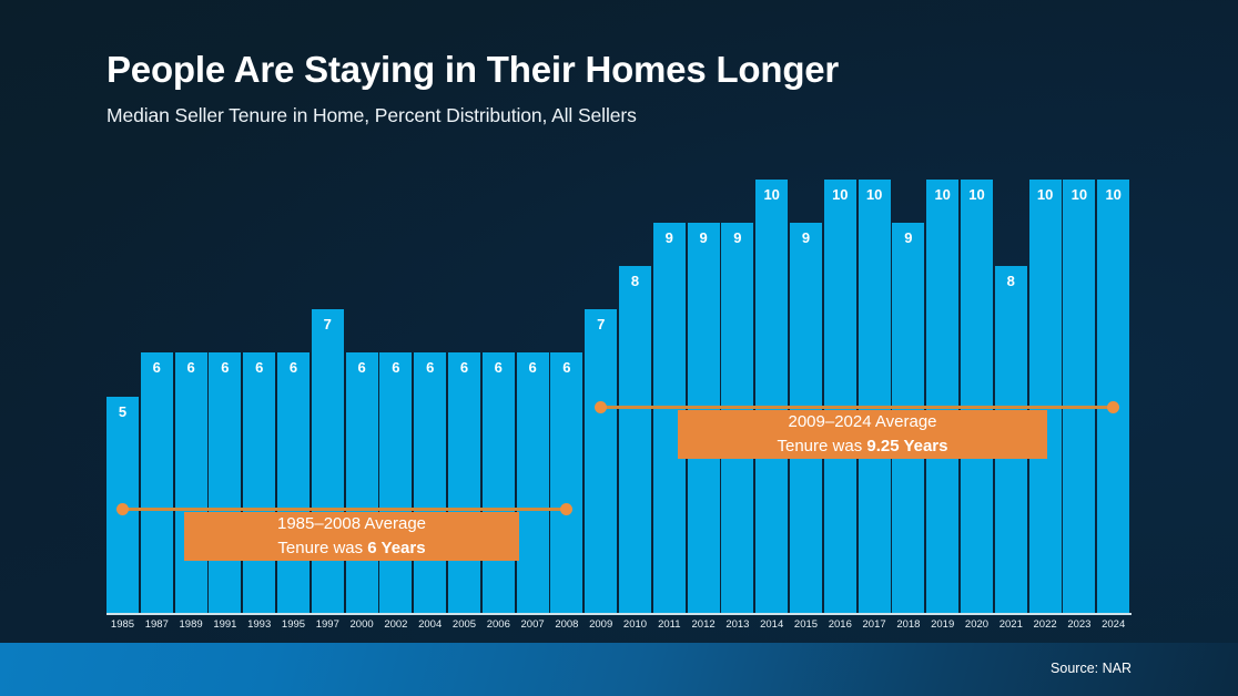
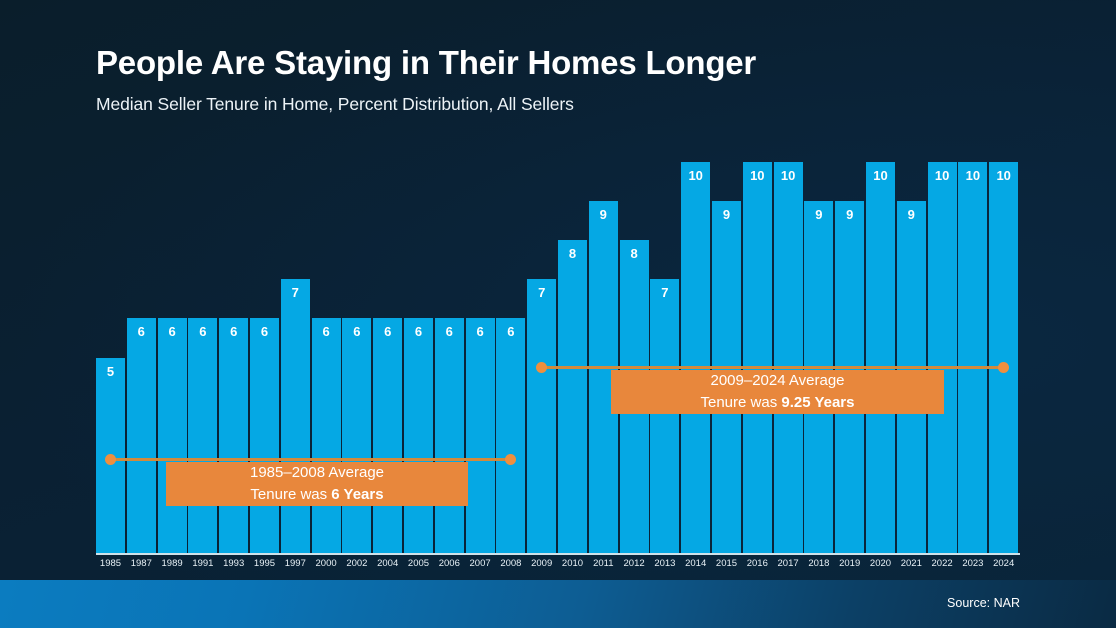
2012: 9 -> 8
2013: 9 -> 7
2019: 10 -> 9
2021: 8 -> 9
